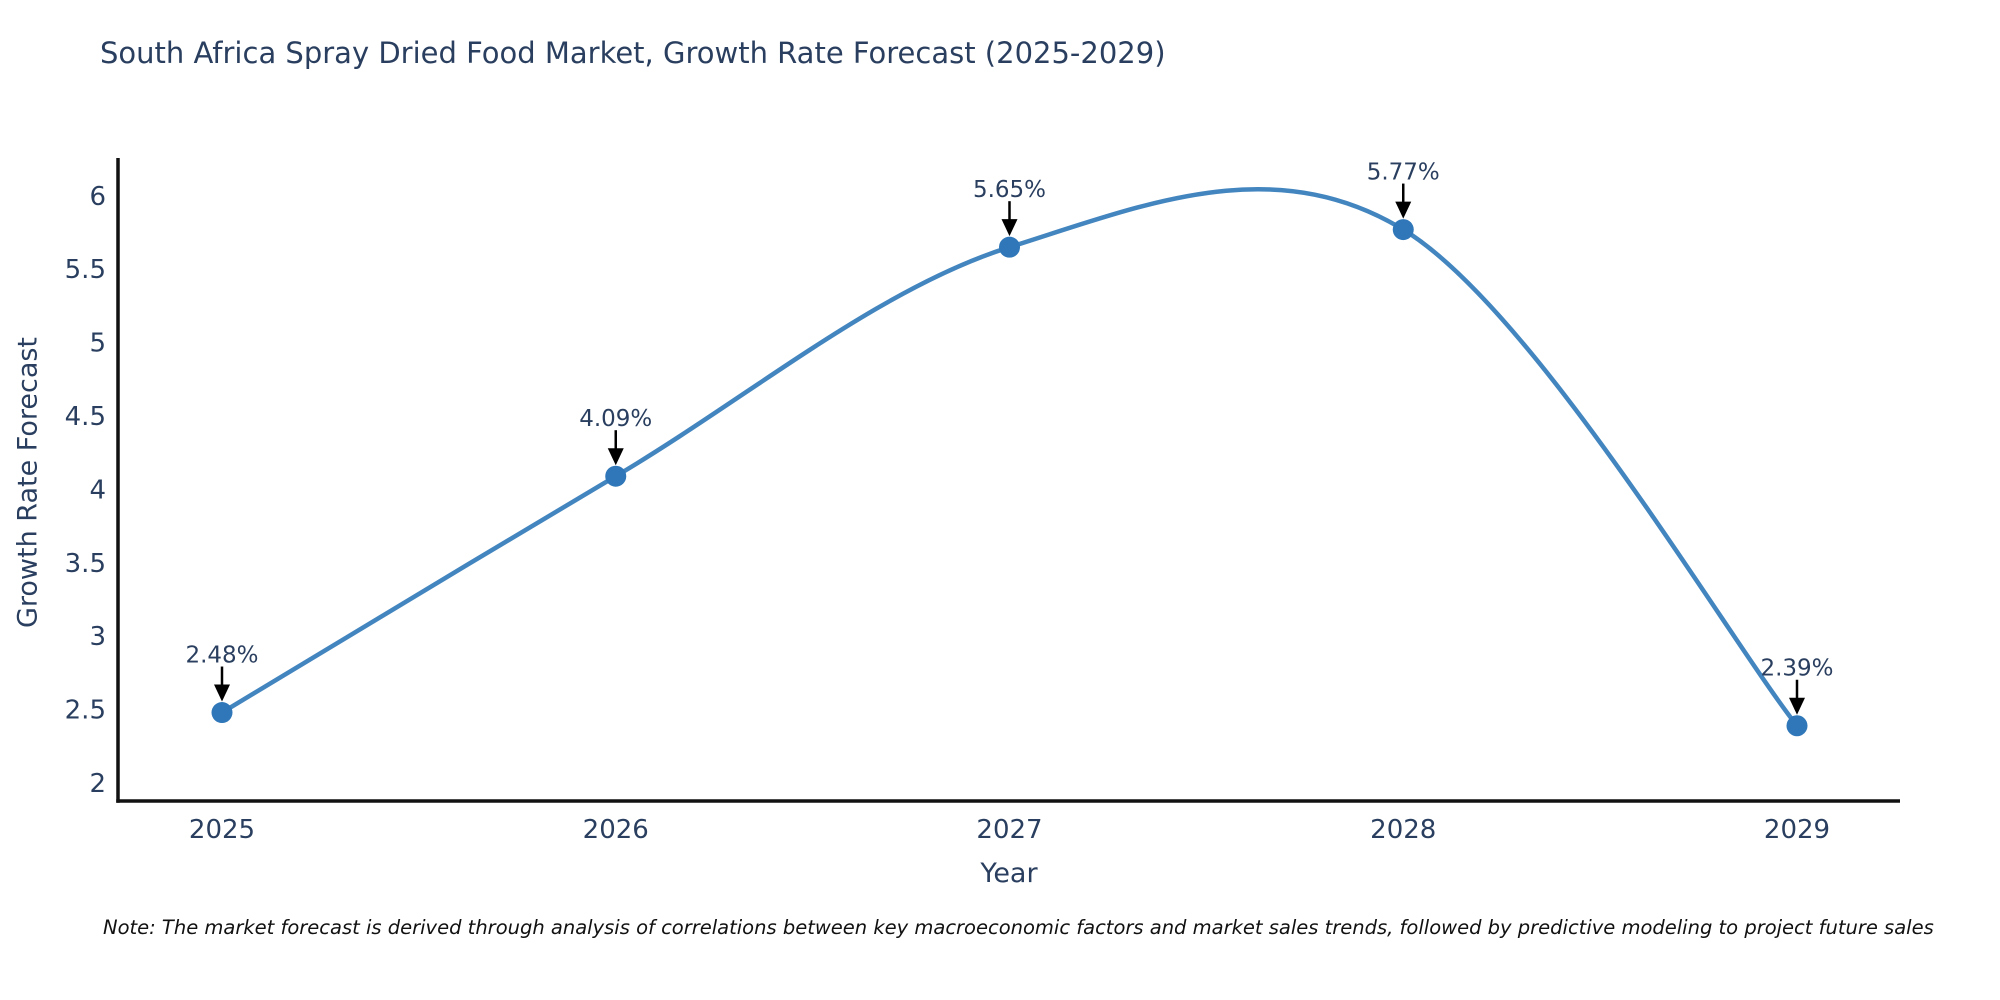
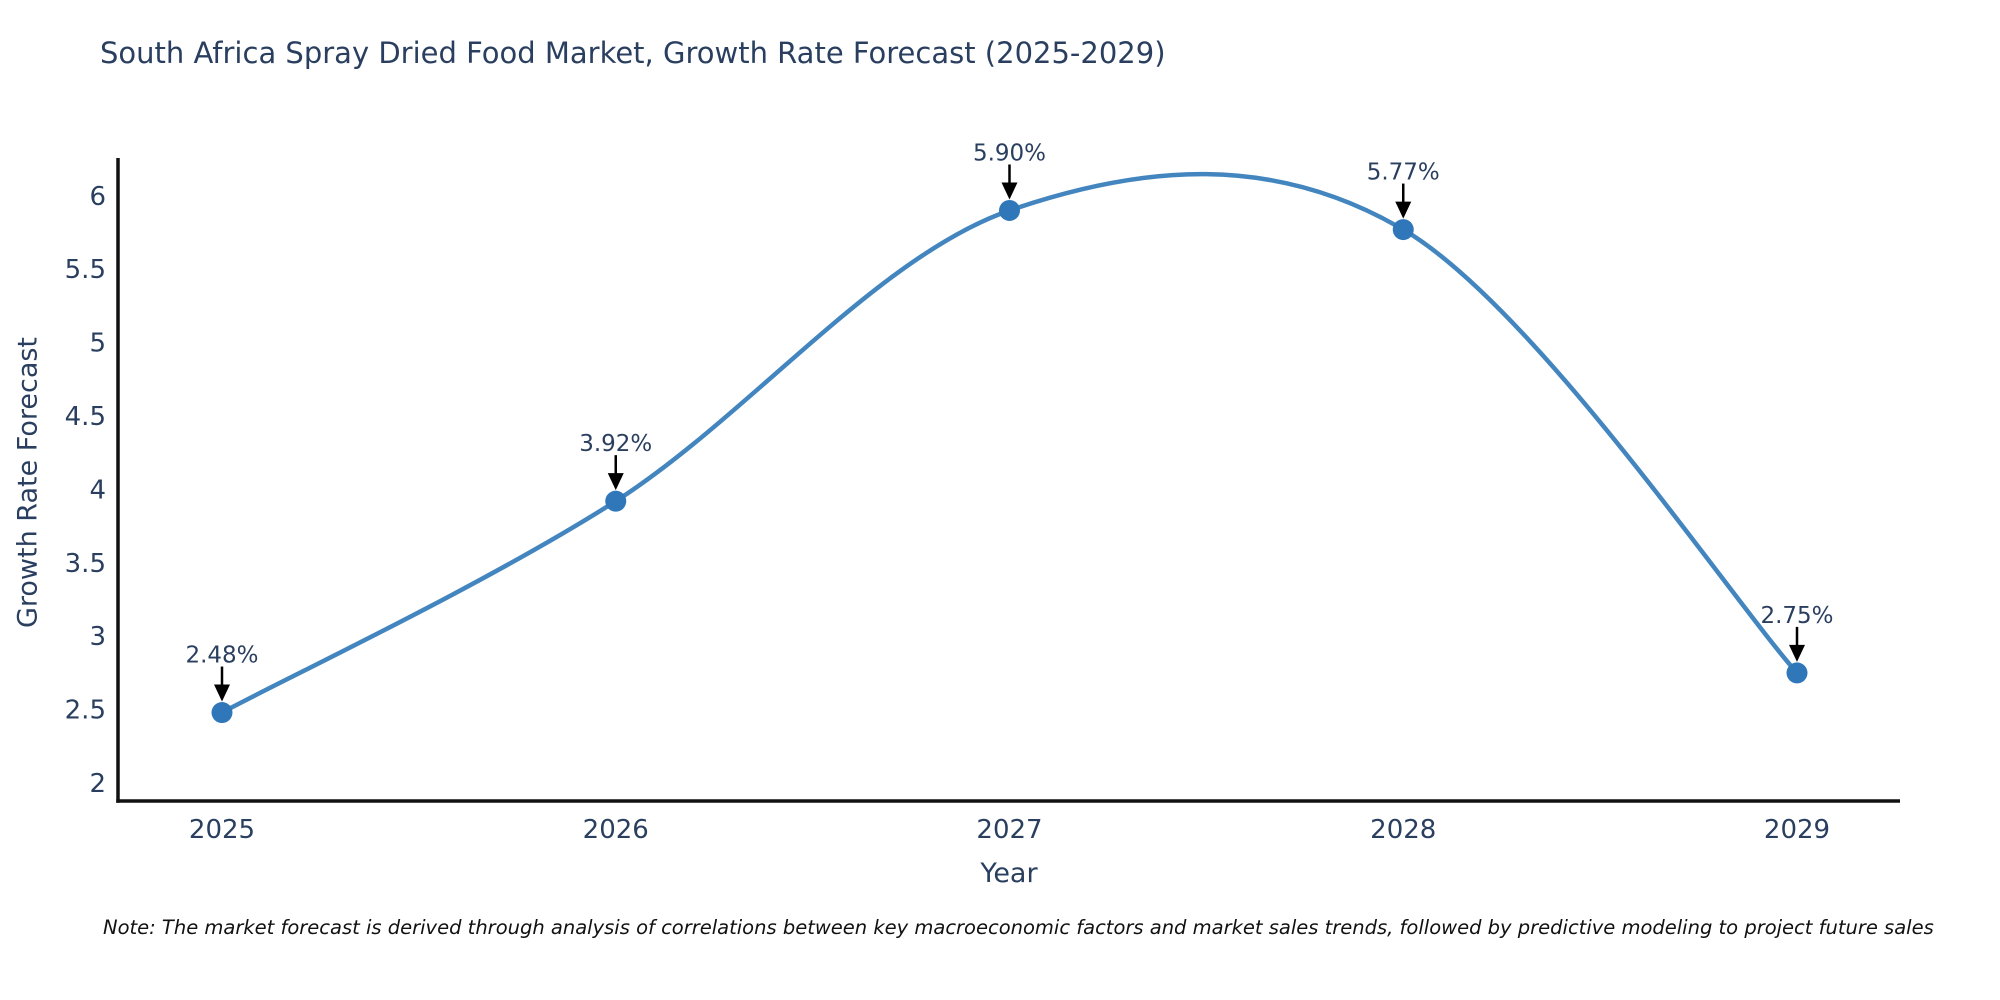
2026: 4.09% -> 3.92%
2027: 5.65% -> 5.90%
2029: 2.39% -> 2.75%
